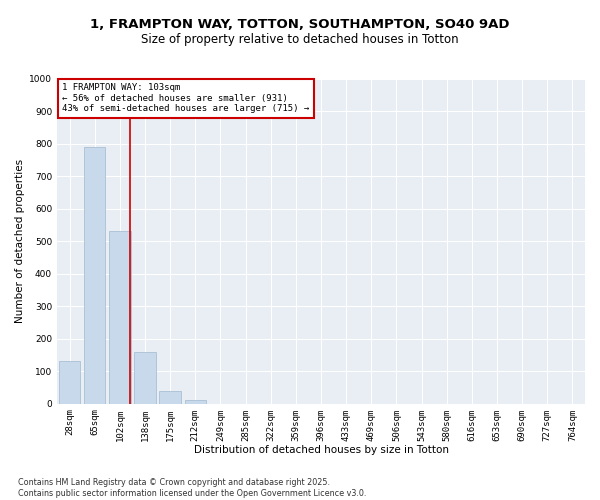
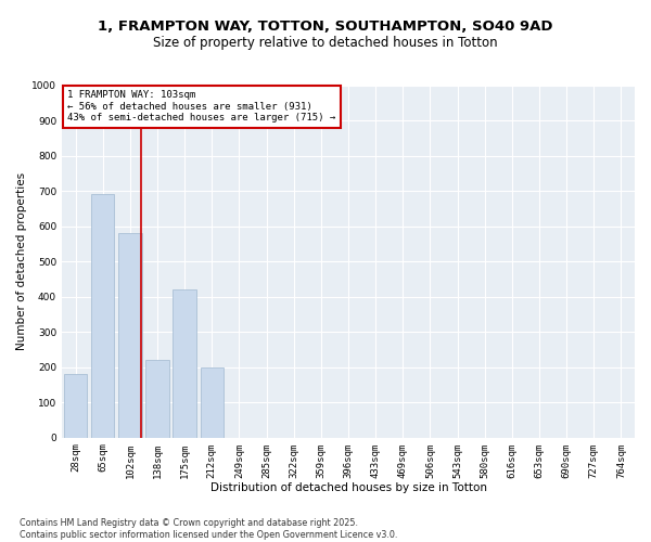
28sqm: 130 -> 180
65sqm: 790 -> 690
102sqm: 530 -> 580
138sqm: 160 -> 220
175sqm: 40 -> 420
212sqm: 10 -> 200
